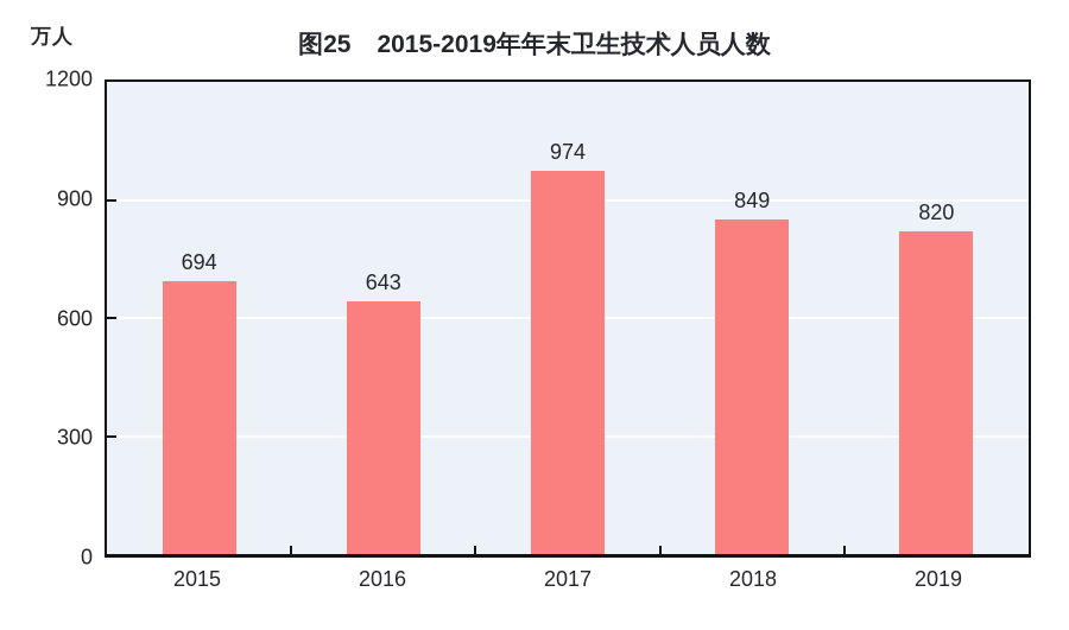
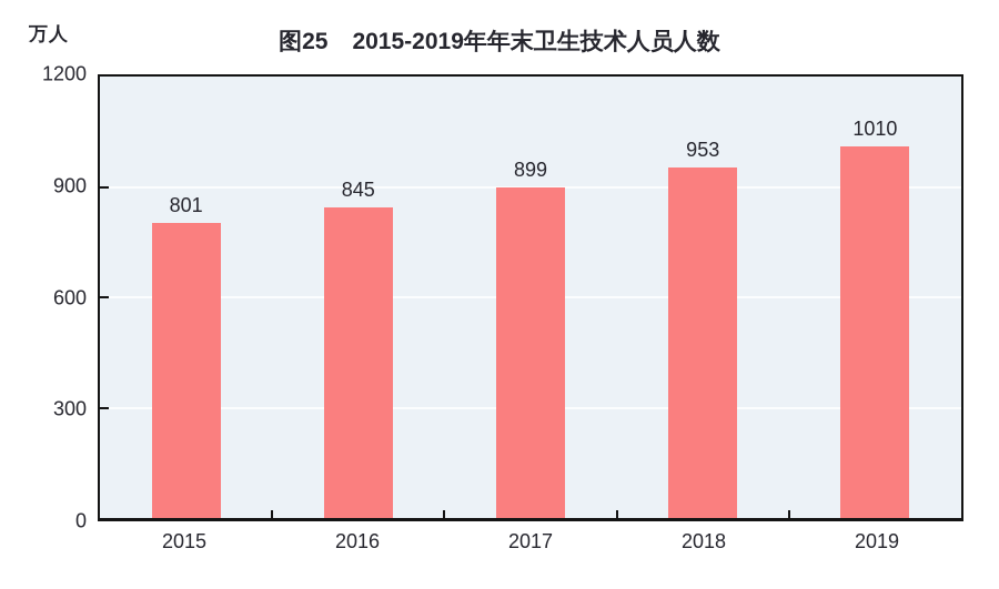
2015: 694 -> 801
2016: 643 -> 845
2017: 974 -> 899
2018: 849 -> 953
2019: 820 -> 1010
